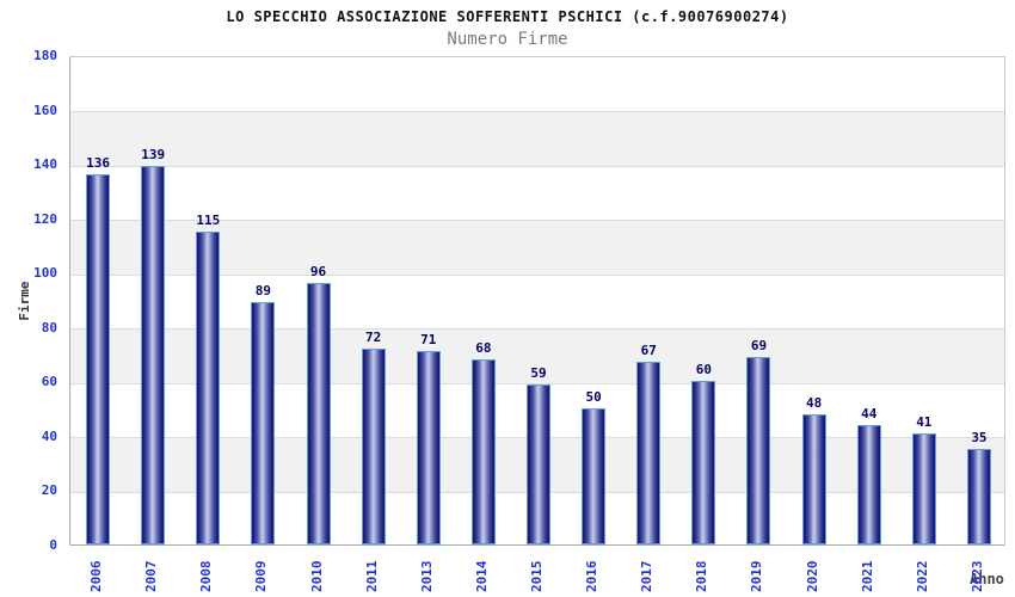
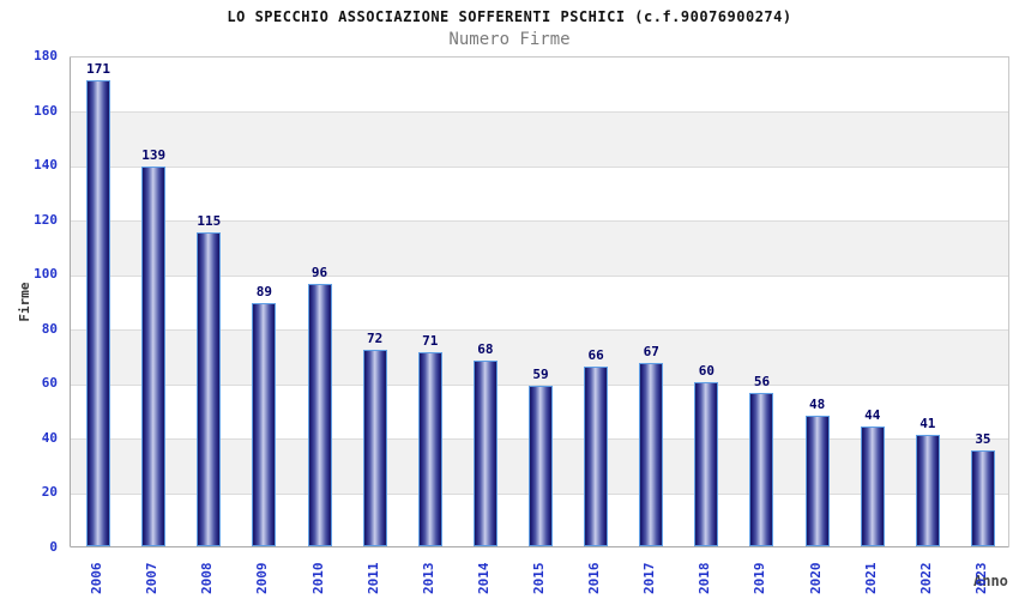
2006: 136 -> 171
2016: 50 -> 66
2019: 69 -> 56
